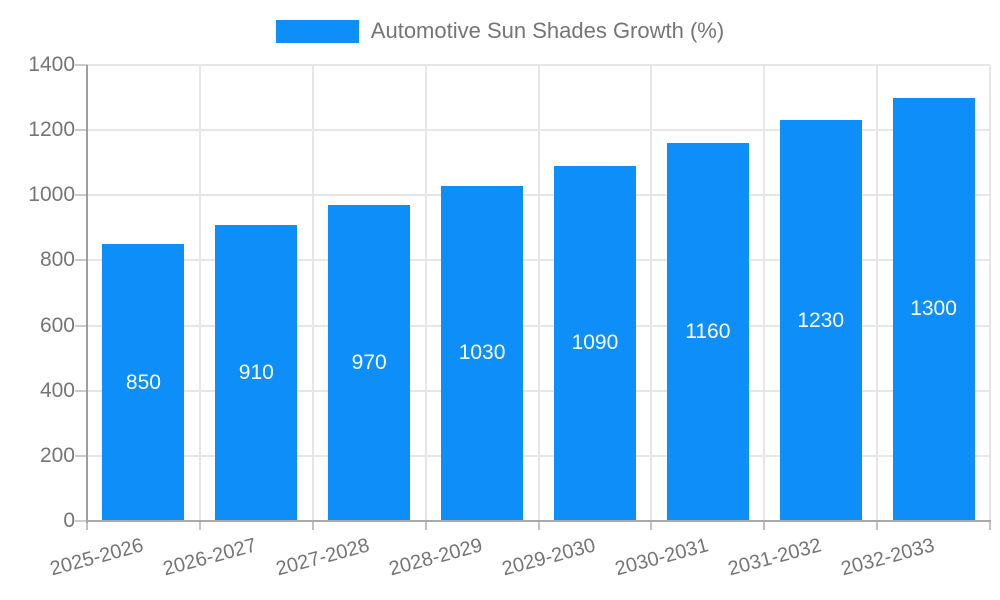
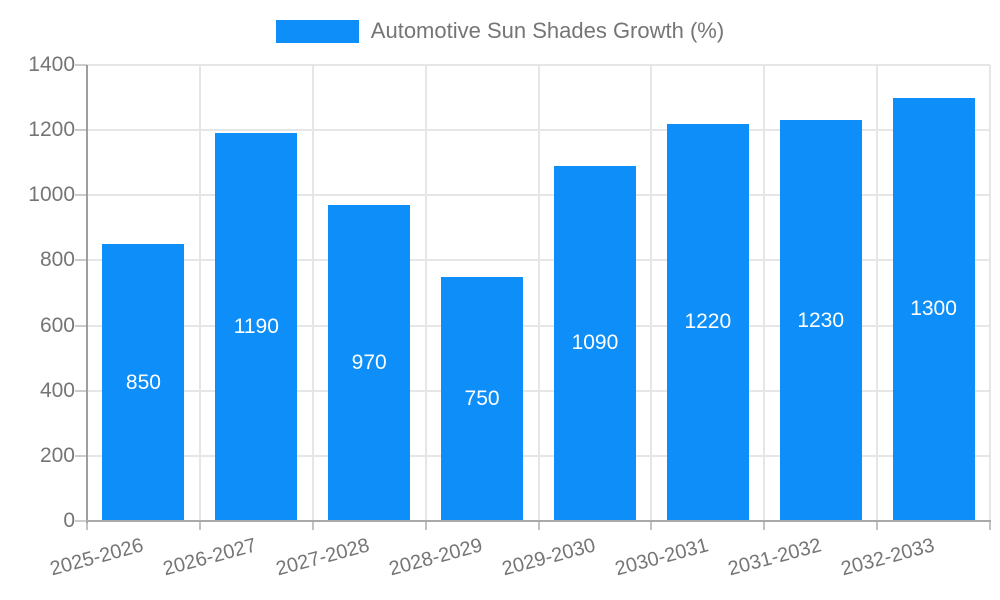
2026-2027: 910 -> 1190
2028-2029: 1030 -> 750
2030-2031: 1160 -> 1220
